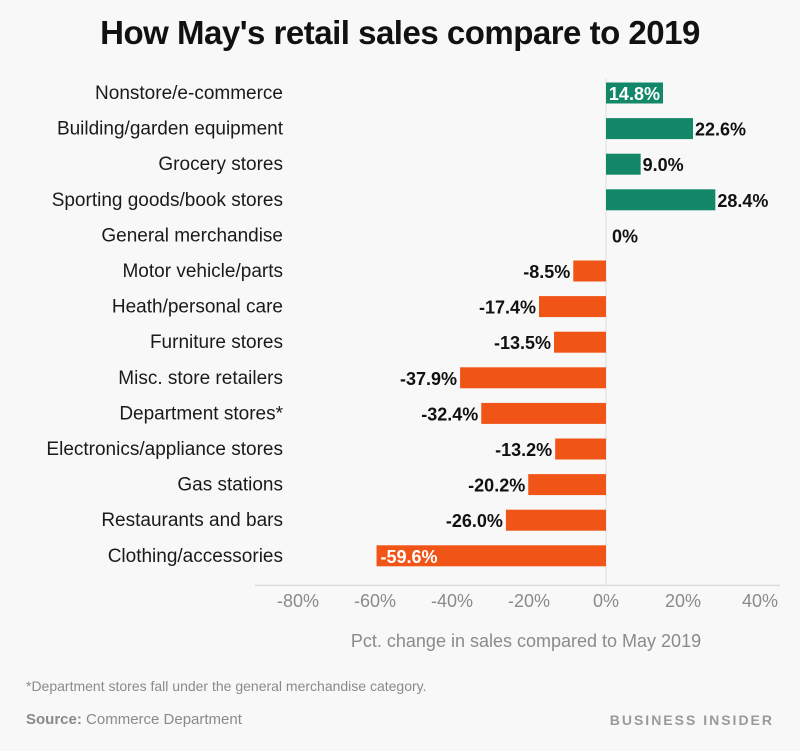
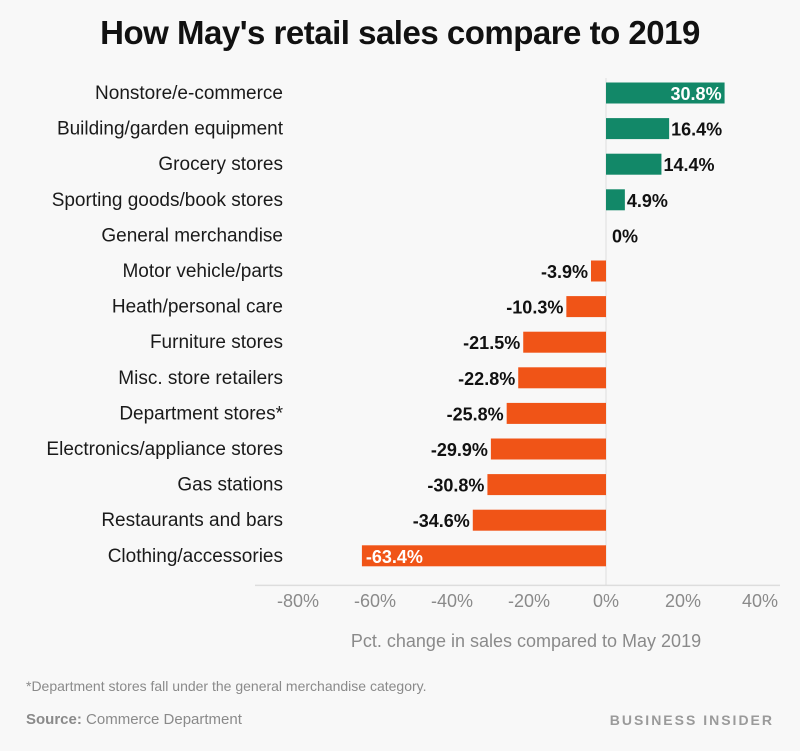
Nonstore/e-commerce: 14.8% -> 30.8%
Building/garden equipment: 22.6% -> 16.4%
Grocery stores: 9.0% -> 14.4%
Sporting goods/book stores: 28.4% -> 4.9%
Motor vehicle/parts: -8.5% -> -3.9%
Heath/personal care: -17.4% -> -10.3%
Furniture stores: -13.5% -> -21.5%
Misc. store retailers: -37.9% -> -22.8%
Department stores*: -32.4% -> -25.8%
Electronics/appliance stores: -13.2% -> -29.9%
Gas stations: -20.2% -> -30.8%
Restaurants and bars: -26.0% -> -34.6%
Clothing/accessories: -59.6% -> -63.4%
